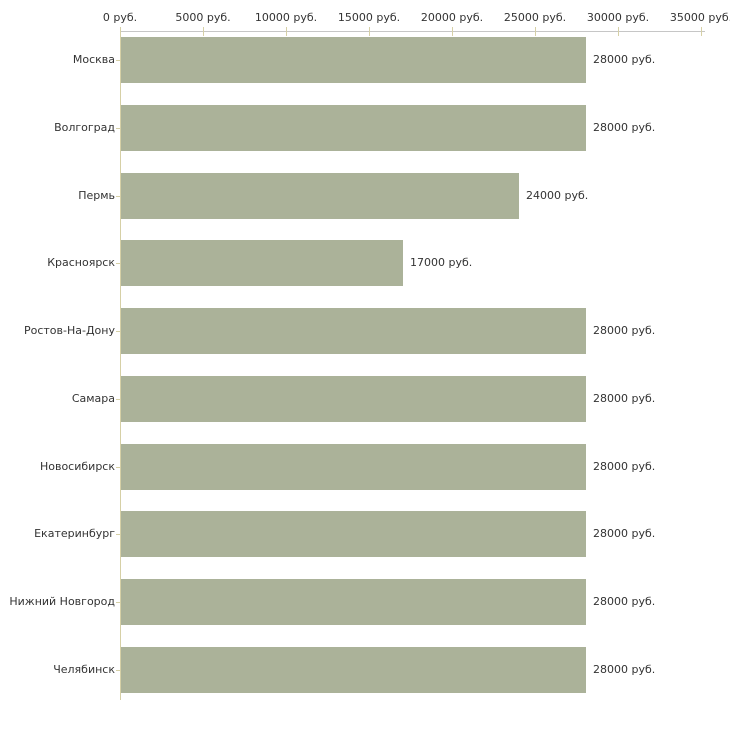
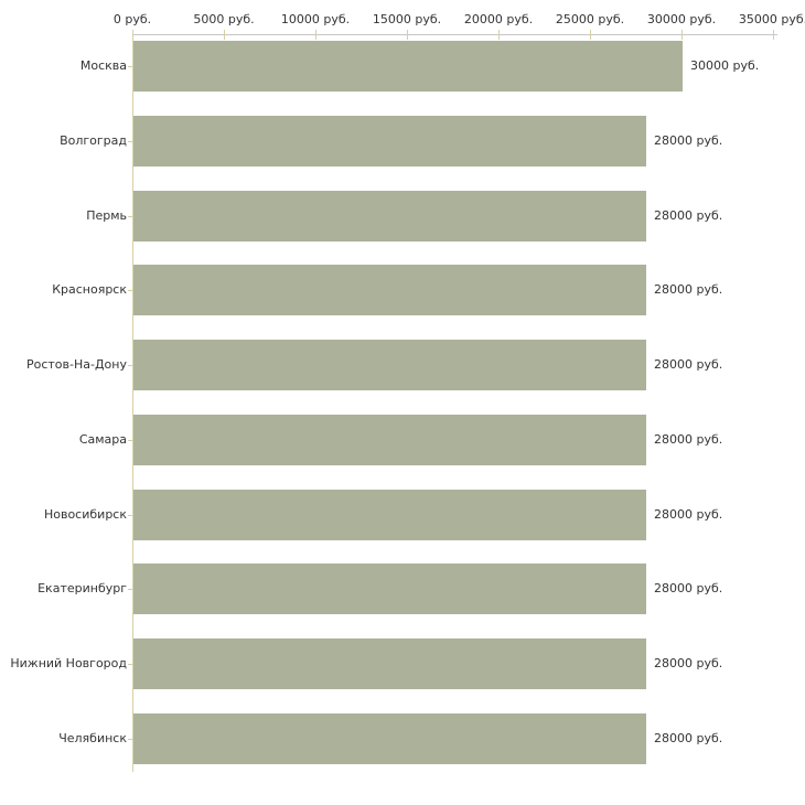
Москва: 28000 -> 30000
Пермь: 24000 -> 28000
Красноярск: 17000 -> 28000
